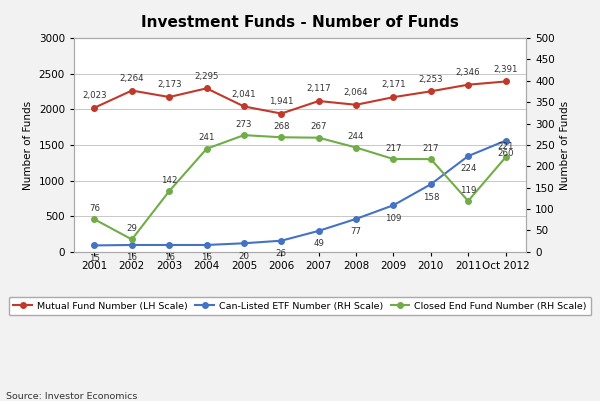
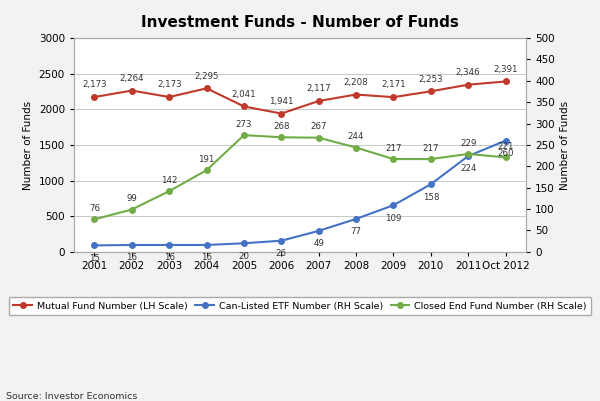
Mutual Fund Number (LH Scale)/2001: 2,023 -> 2,173
Closed End Fund Number (RH Scale)/2002: 29 -> 99
Closed End Fund Number (RH Scale)/2004: 241 -> 191
Mutual Fund Number (LH Scale)/2008: 2,064 -> 2,208
Closed End Fund Number (RH Scale)/2011: 119 -> 229
